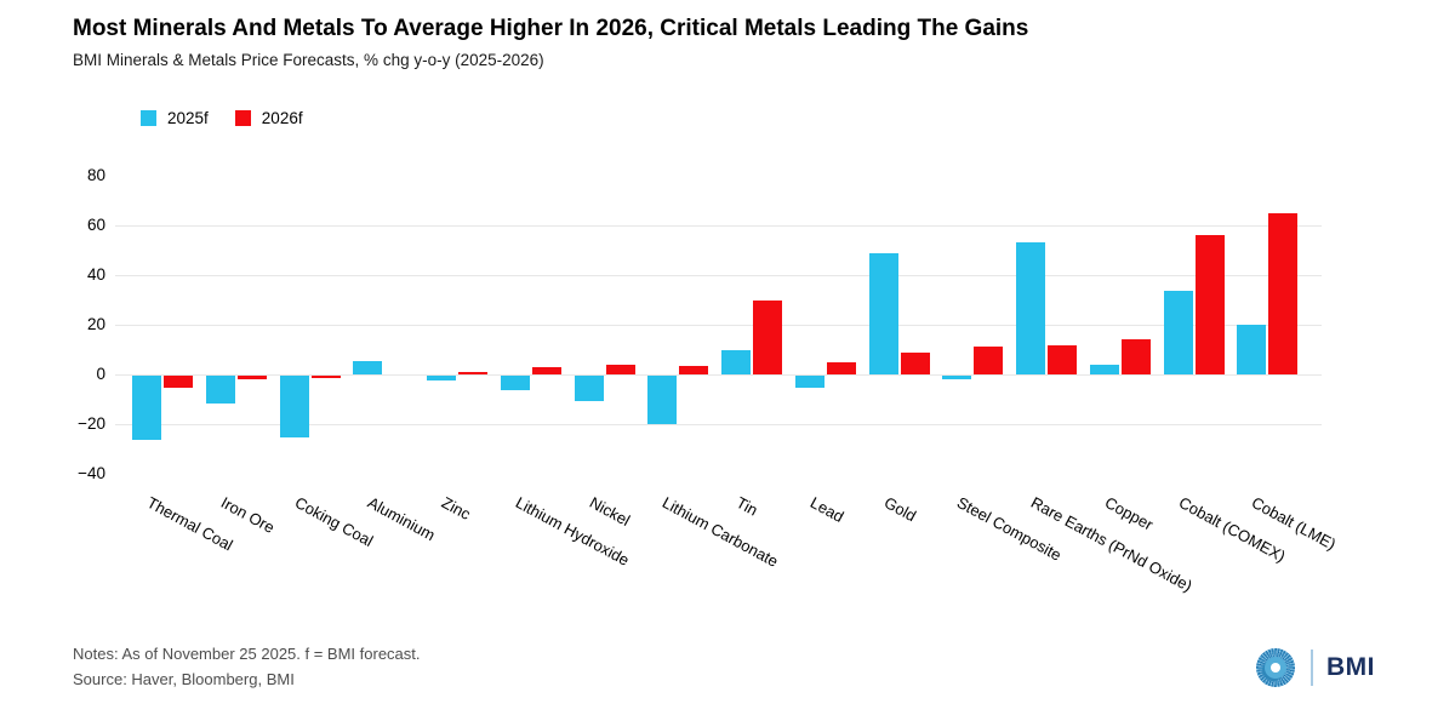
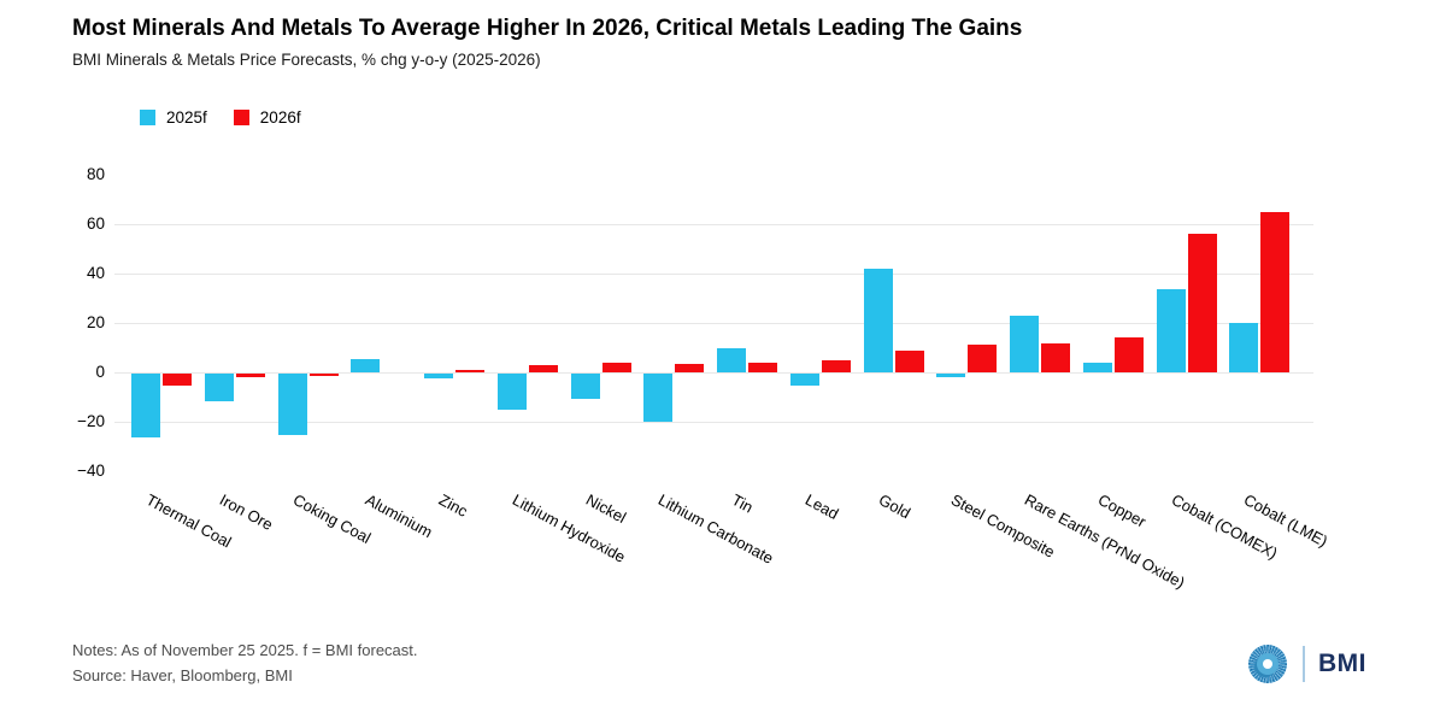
2025f/Lithium Hydroxide: -6 -> -14
2026f/Tin: 30 -> 4
2025f/Gold: 49 -> 42
2025f/Rare Earths (PrNd Oxide): 53 -> 23
